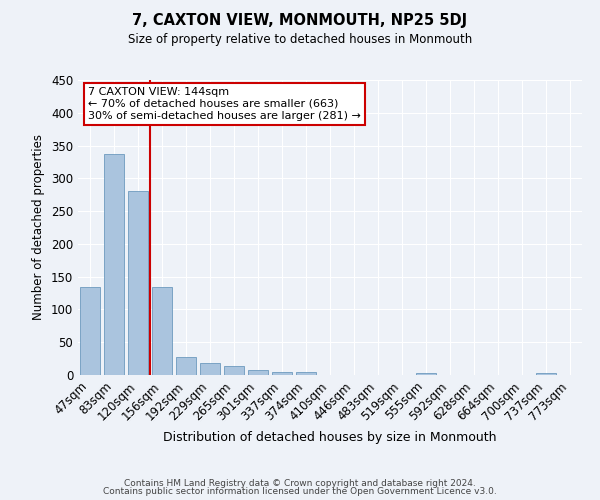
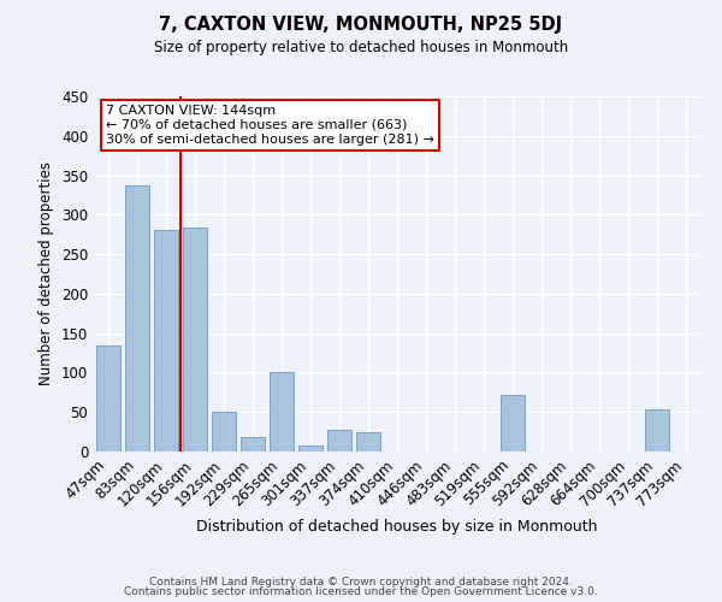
156sqm: 134 -> 284
192sqm: 27 -> 50
265sqm: 13 -> 100
337sqm: 5 -> 28
374sqm: 5 -> 24
555sqm: 3 -> 72
737sqm: 3 -> 54
